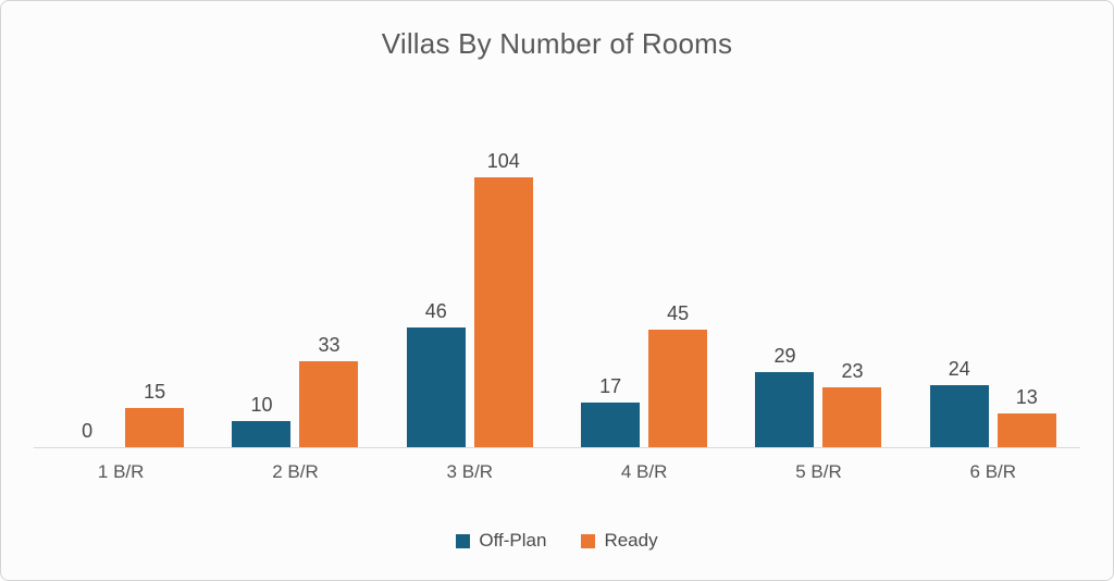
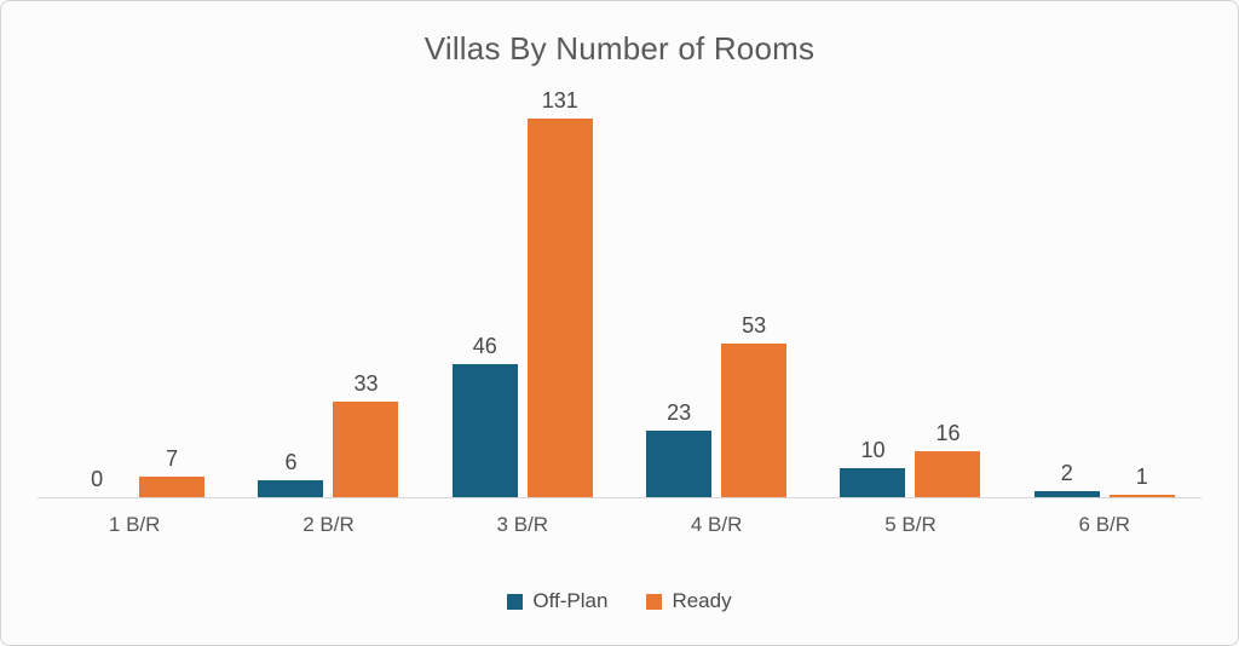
Ready/1 B/R: 15 -> 7
Off-Plan/2 B/R: 10 -> 6
Ready/3 B/R: 104 -> 131
Off-Plan/4 B/R: 17 -> 23
Ready/4 B/R: 45 -> 53
Off-Plan/5 B/R: 29 -> 10
Ready/5 B/R: 23 -> 16
Off-Plan/6 B/R: 24 -> 2
Ready/6 B/R: 13 -> 1
